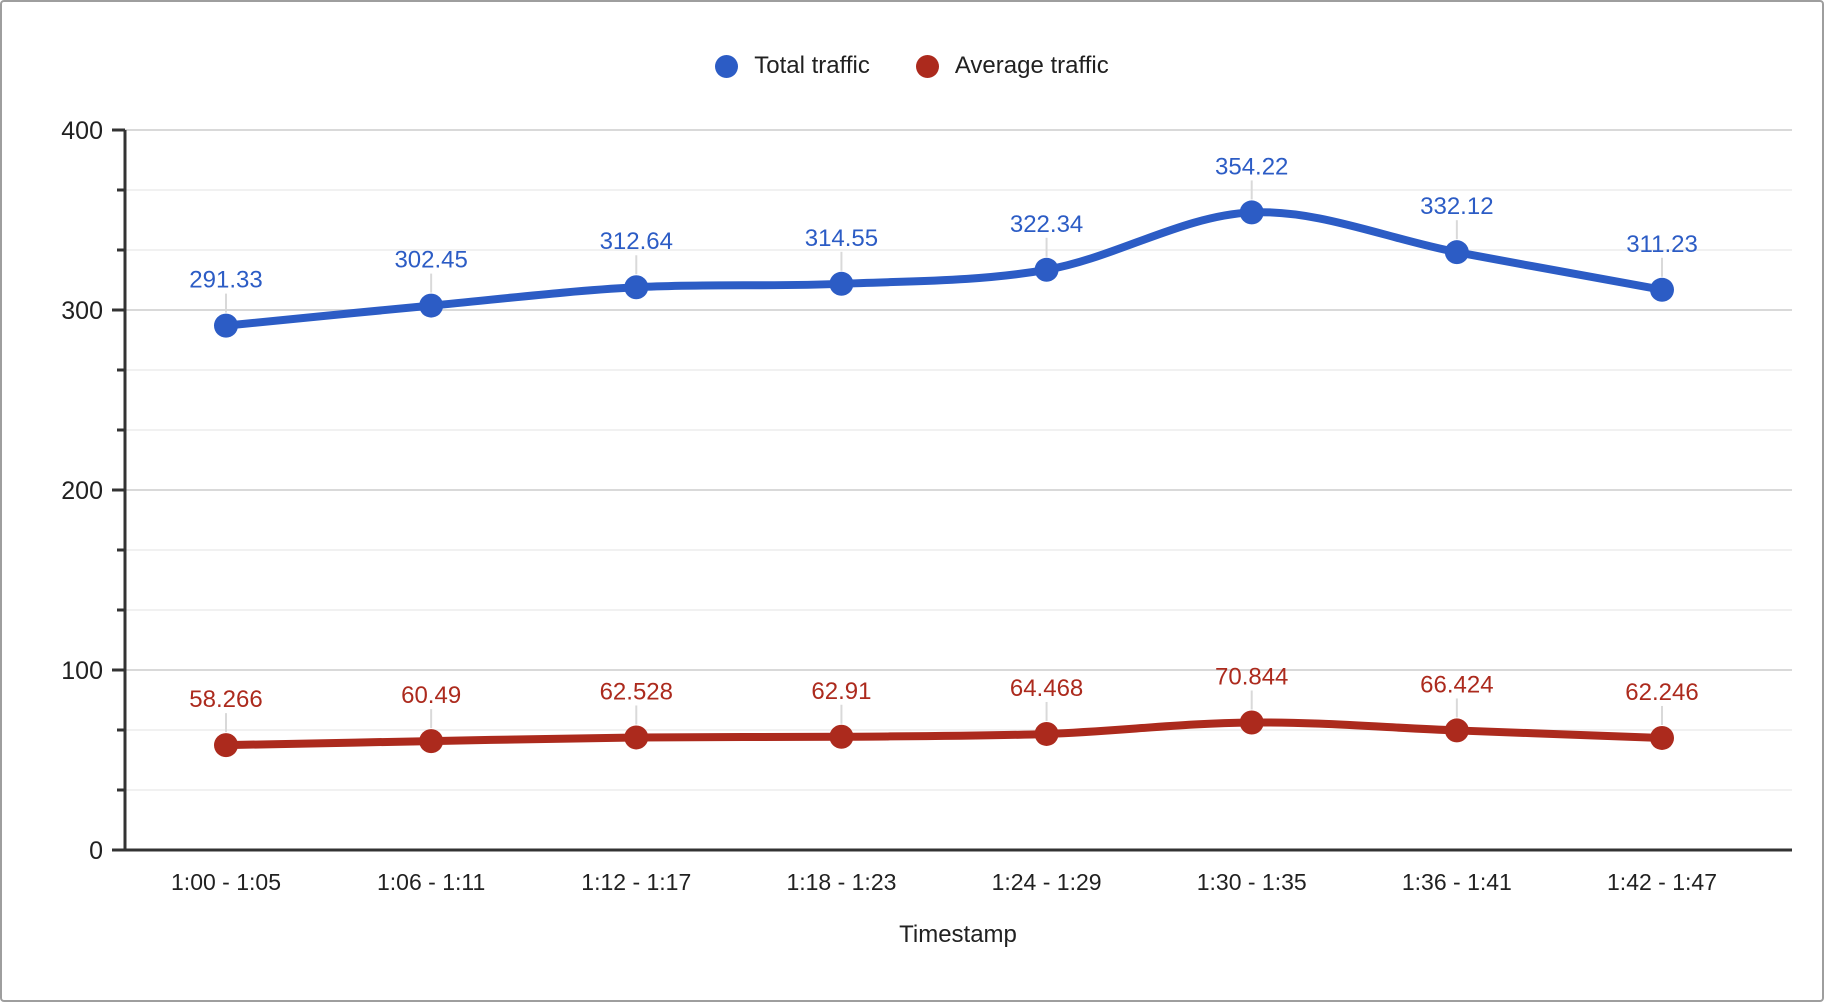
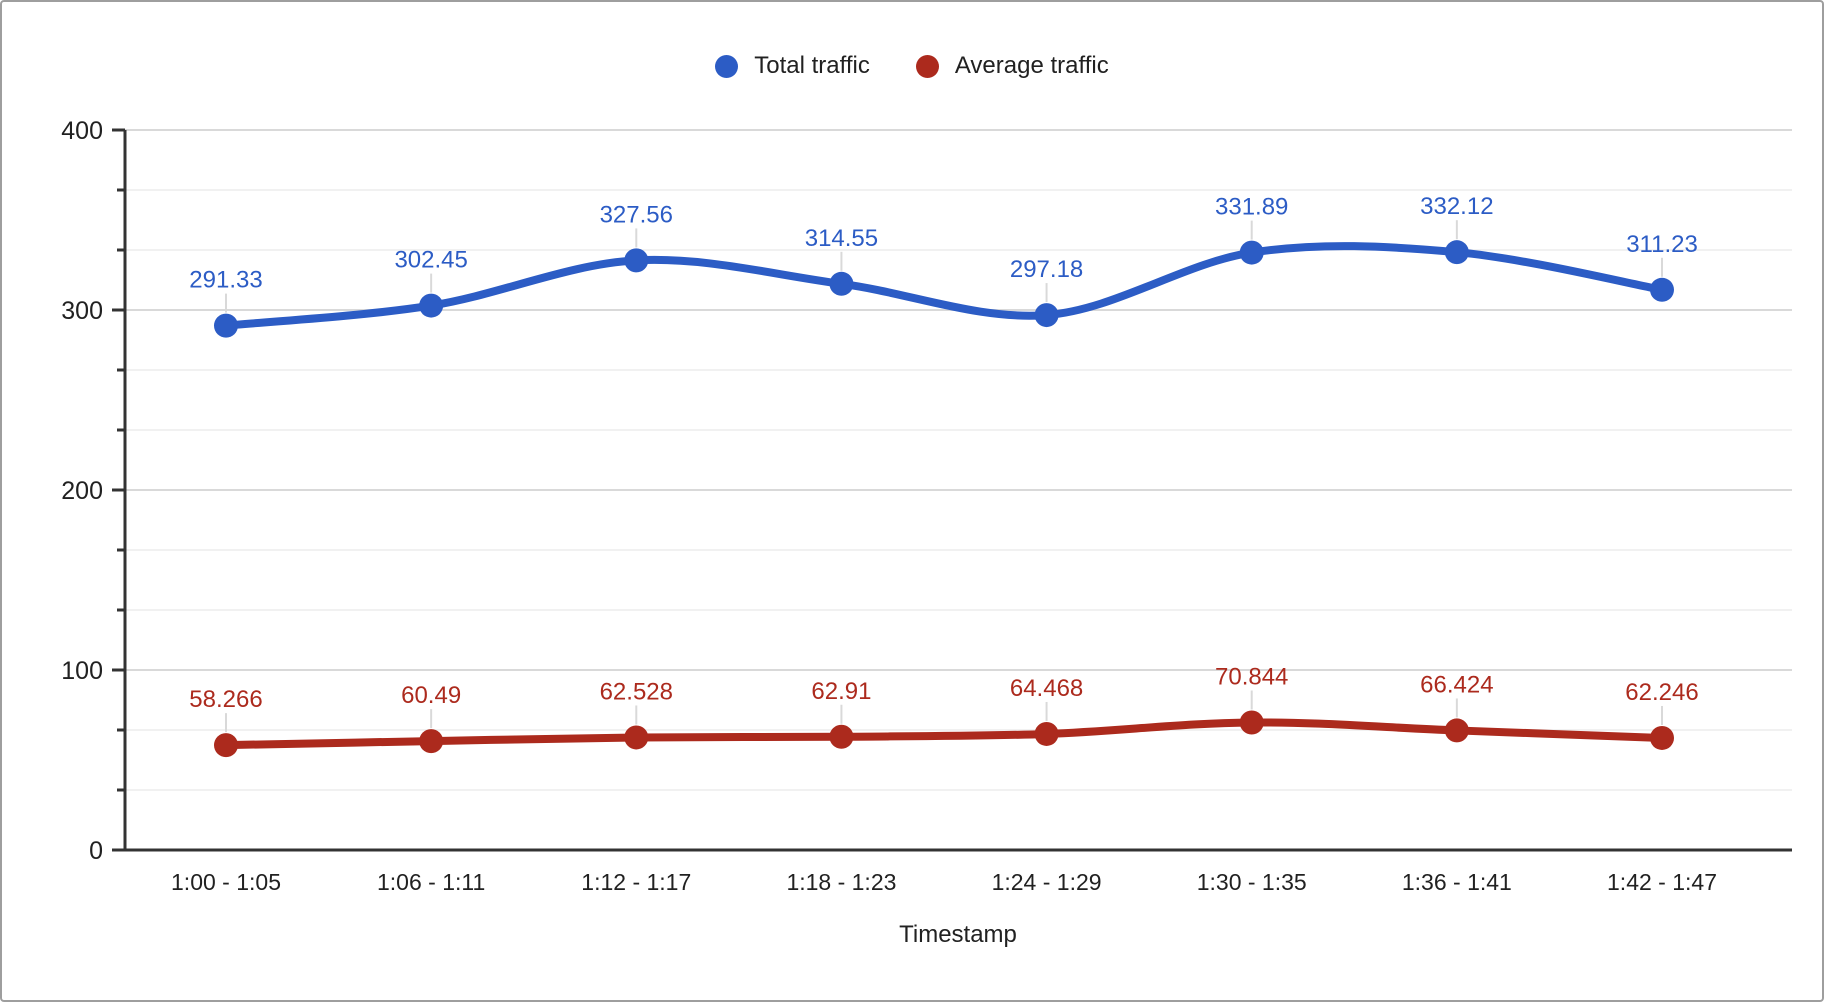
Total traffic/1:12 - 1:17: 312.64 -> 327.56
Total traffic/1:24 - 1:29: 322.34 -> 297.18
Total traffic/1:30 - 1:35: 354.22 -> 331.89
